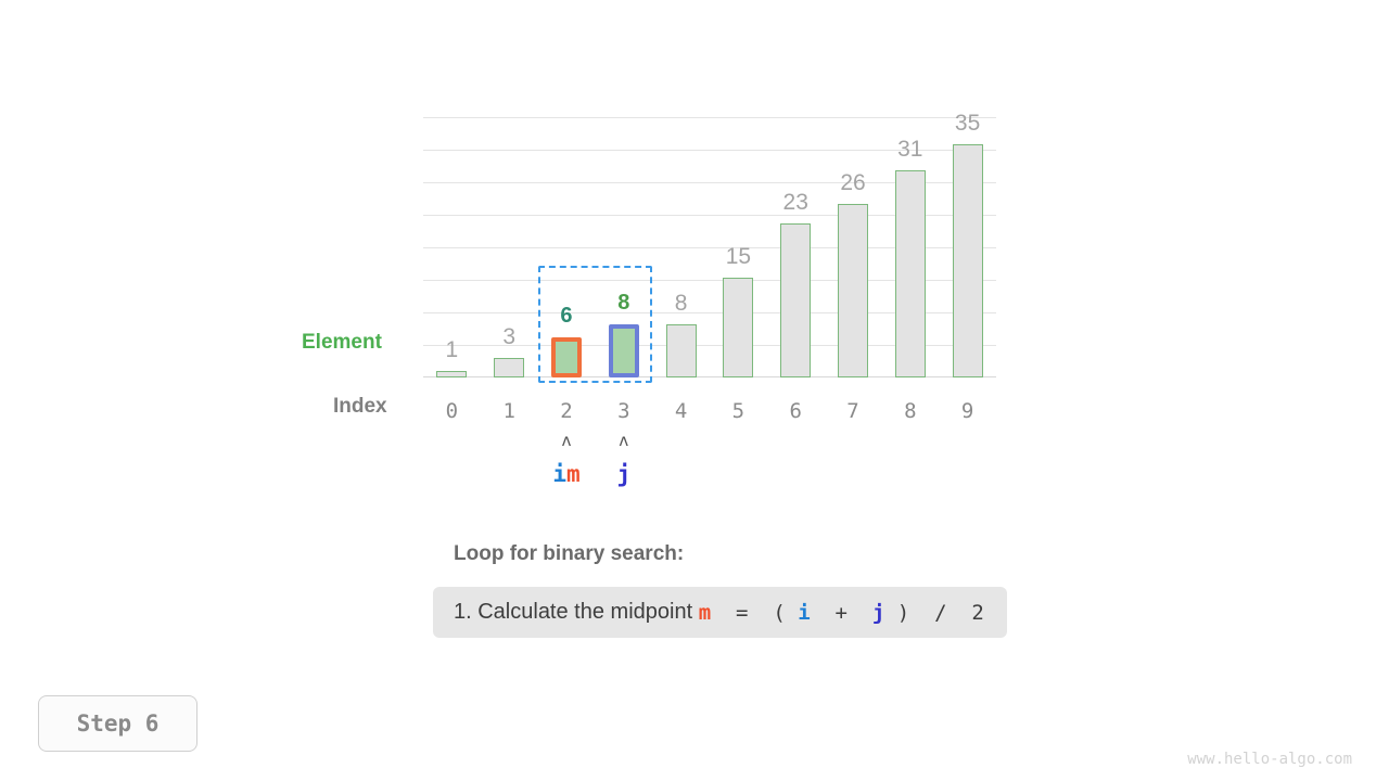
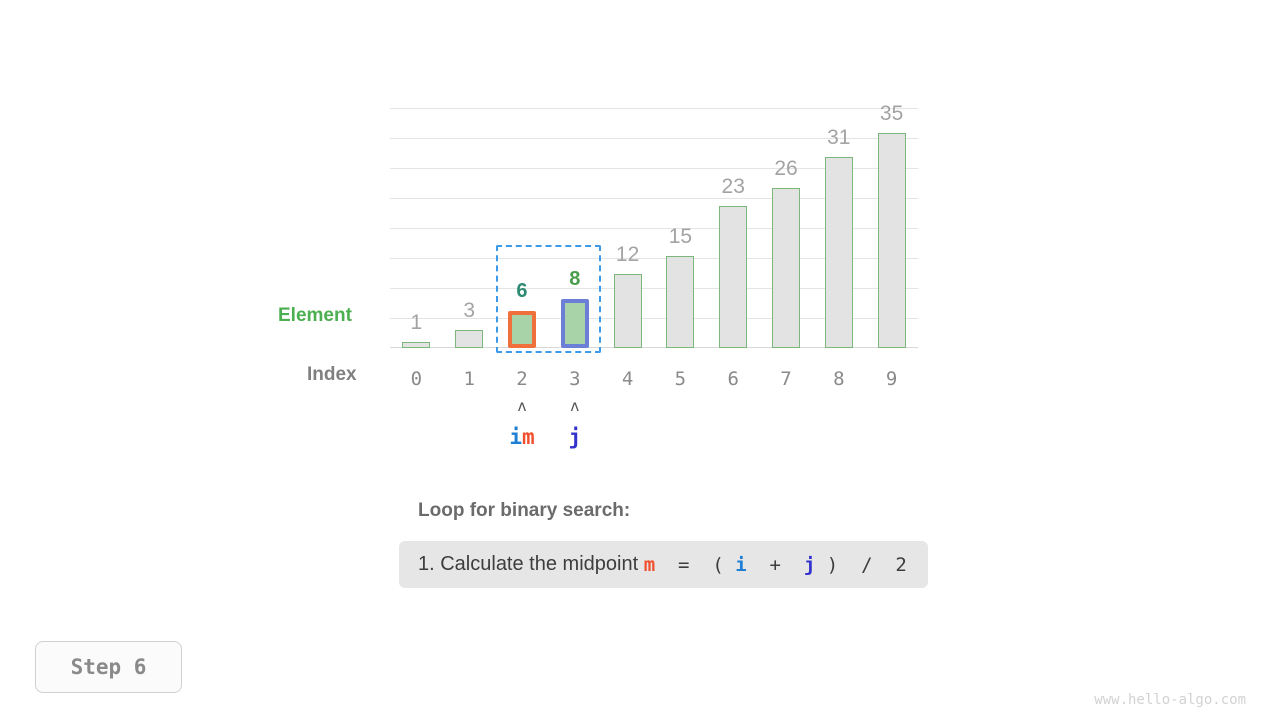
4: 8 -> 12
